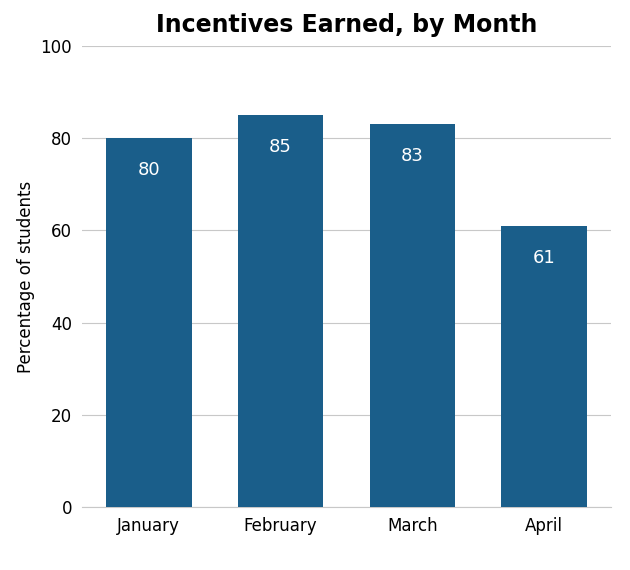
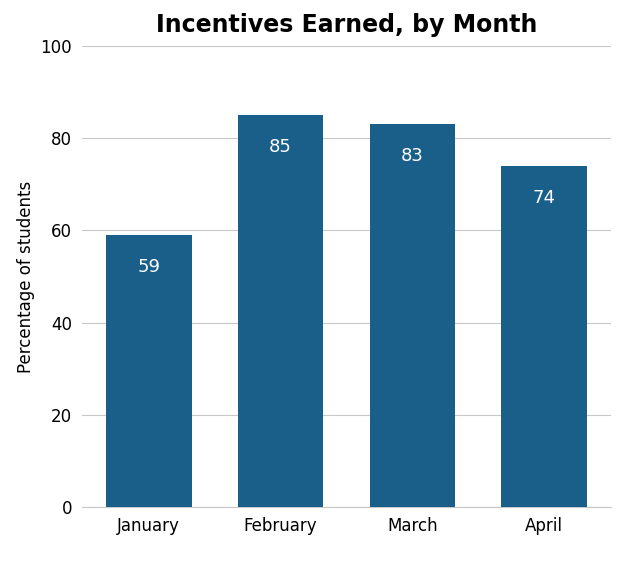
January: 80 -> 59
April: 61 -> 74
